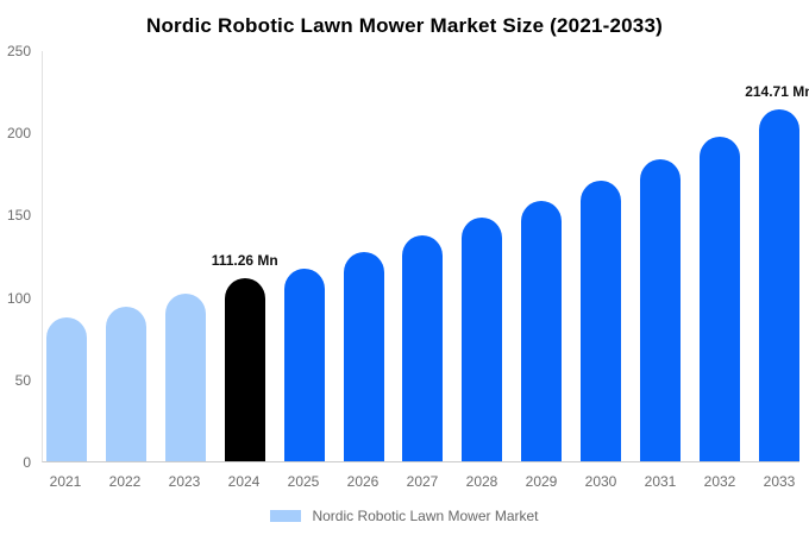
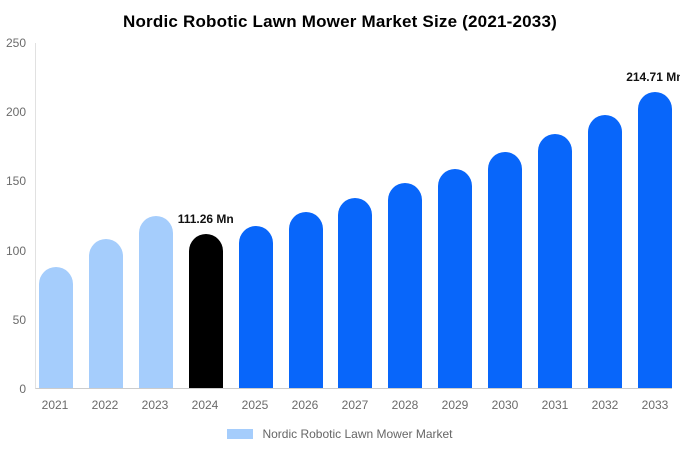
2022: 94 -> 108
2023: 102 -> 125
